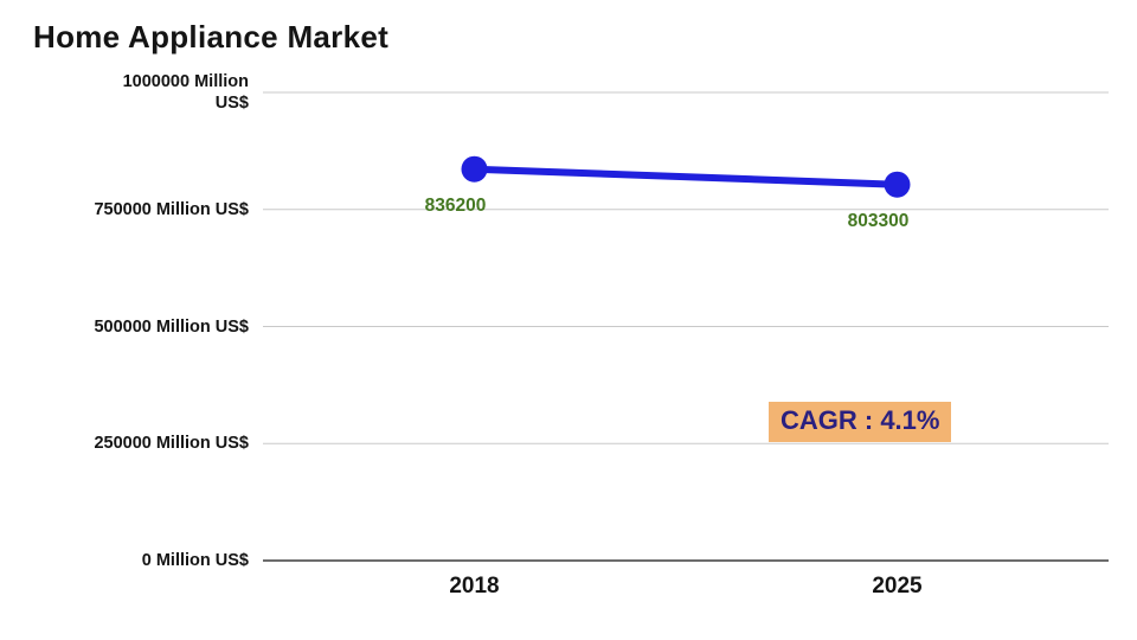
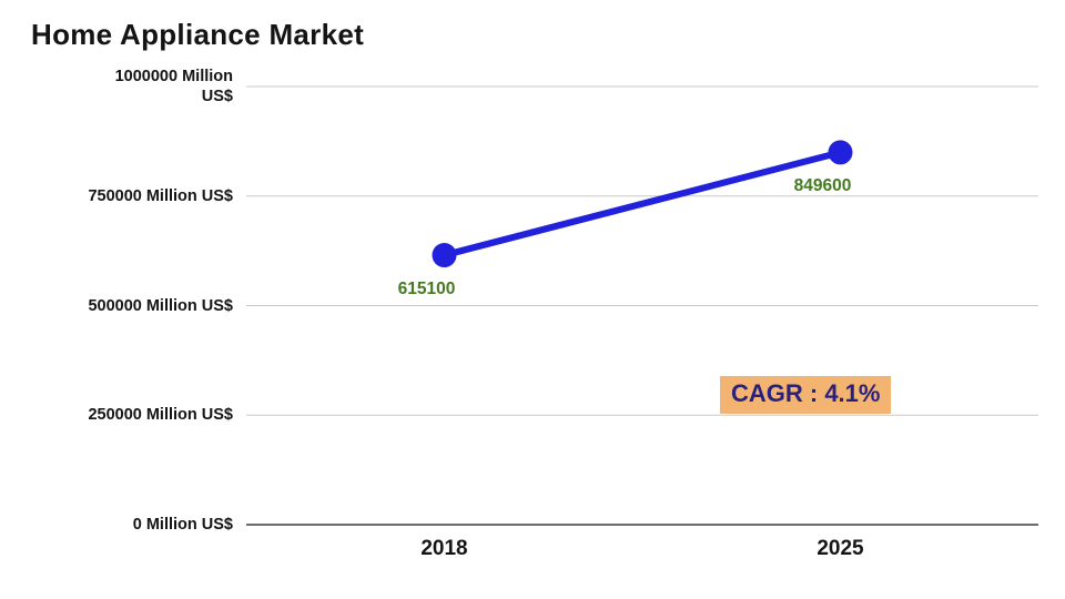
2018: 836200 -> 615100
2025: 803300 -> 849600
